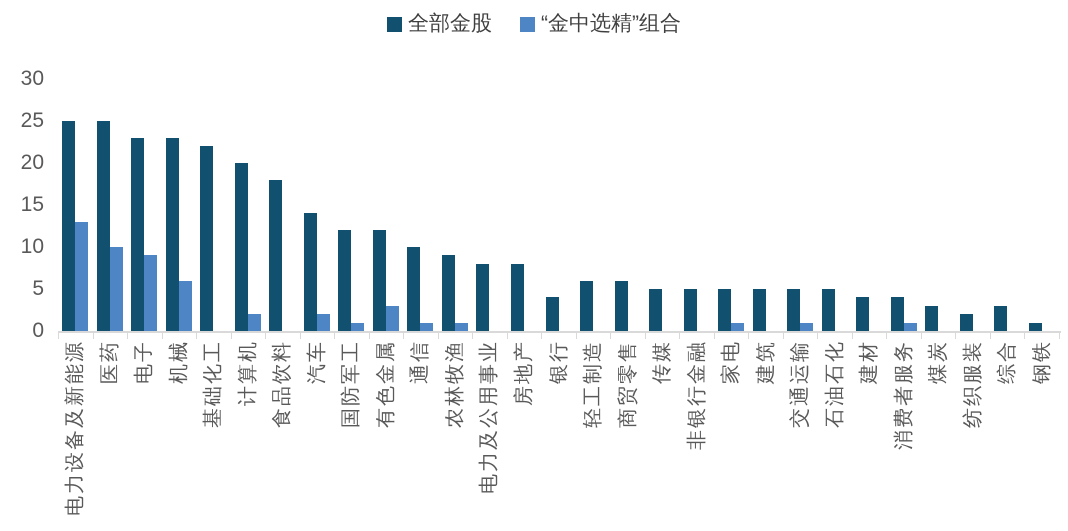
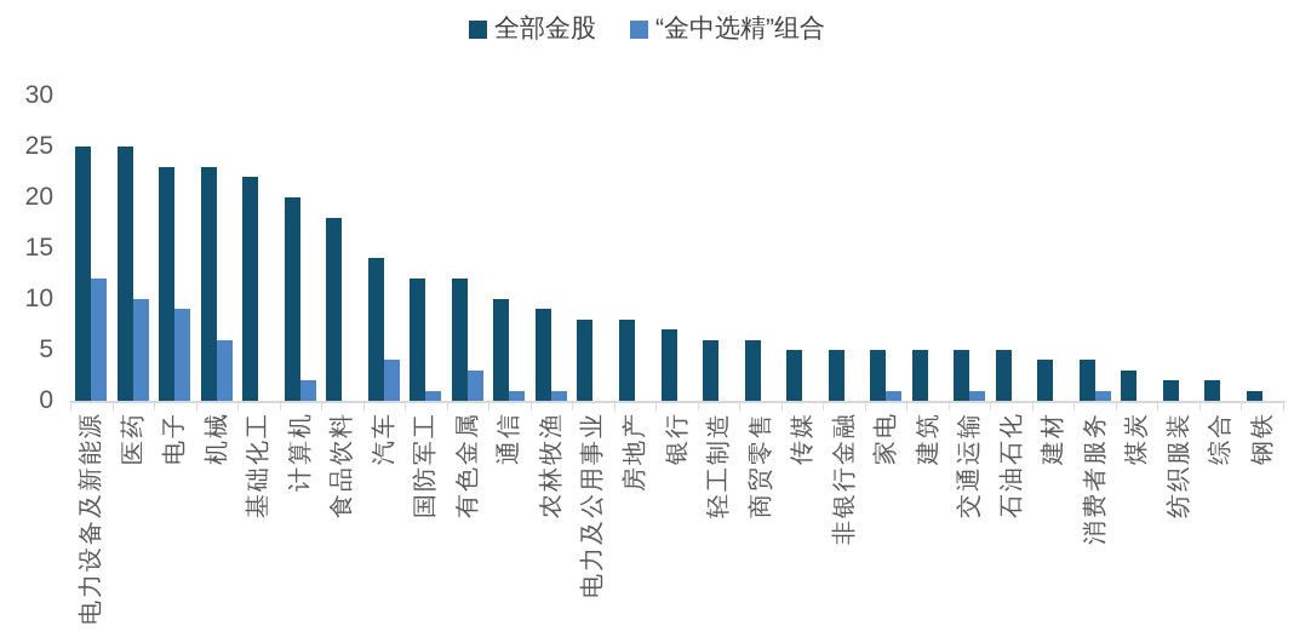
“金中选精”组合/电力设备及新能源: 13 -> 12
“金中选精”组合/汽车: 2 -> 4
全部金股/银行: 4 -> 7
全部金股/综合: 3 -> 2
